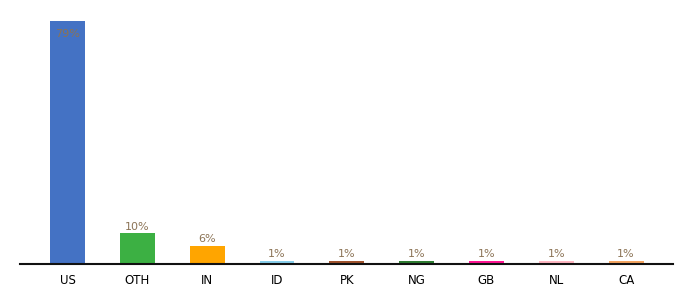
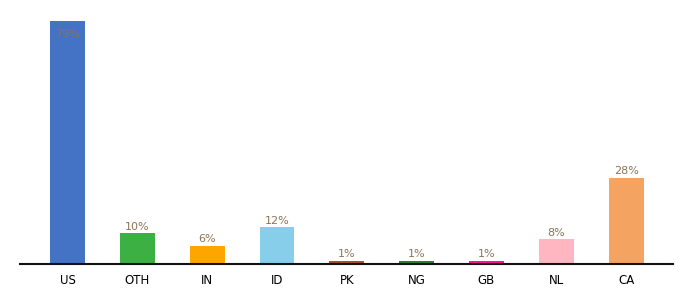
ID: 1% -> 12%
NL: 1% -> 8%
CA: 1% -> 28%
